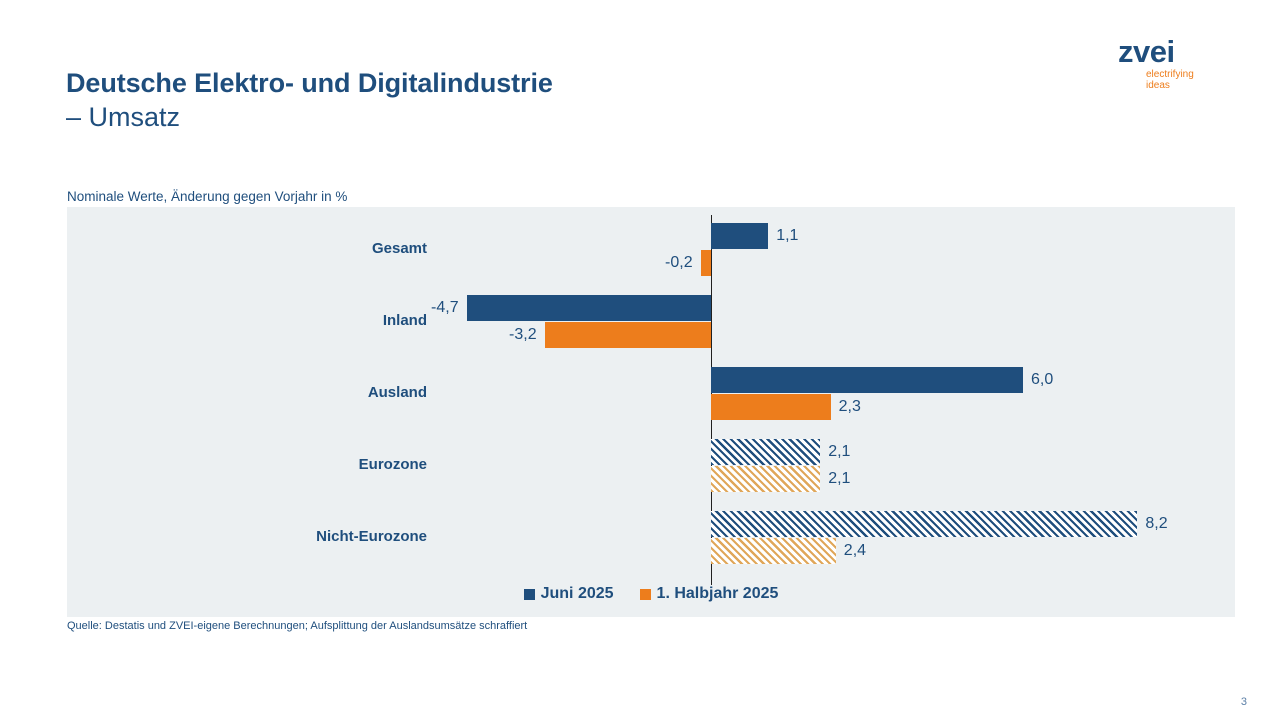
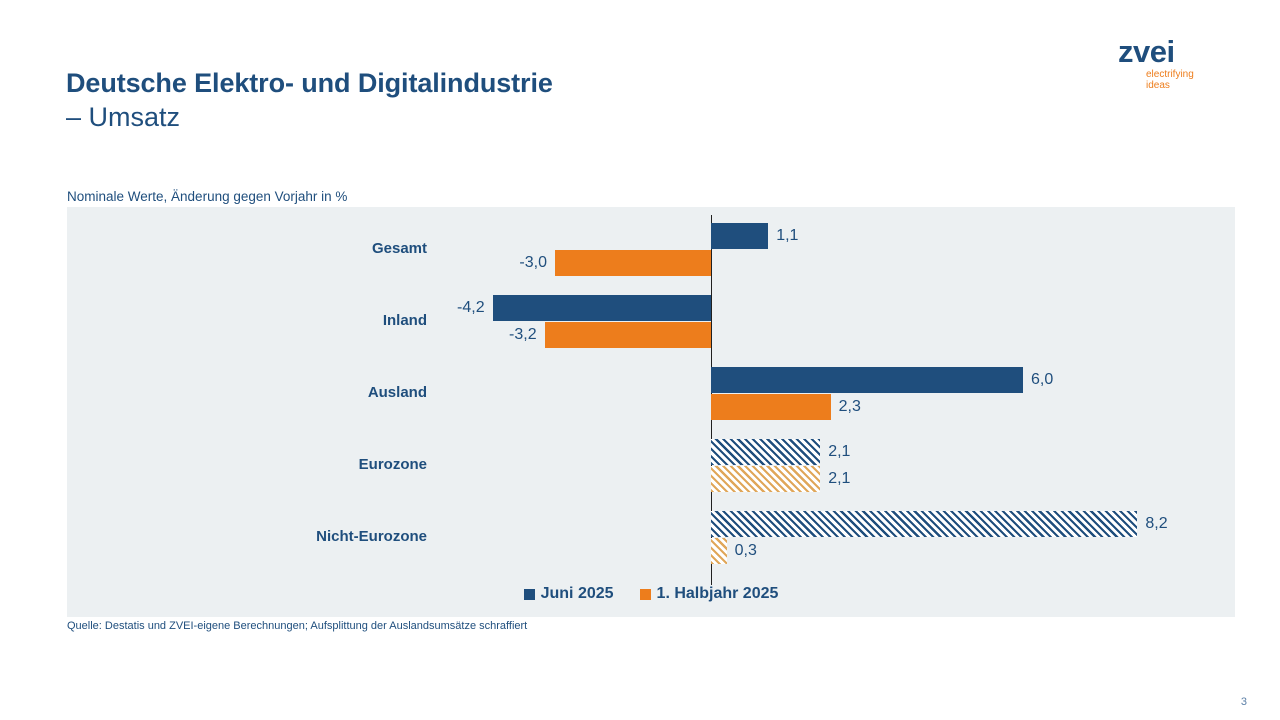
1. Halbjahr 2025/Gesamt: -0,2 -> -3,0
Juni 2025/Inland: -4,7 -> -4,2
1. Halbjahr 2025/Nicht-Eurozone: 2,4 -> 0,3
